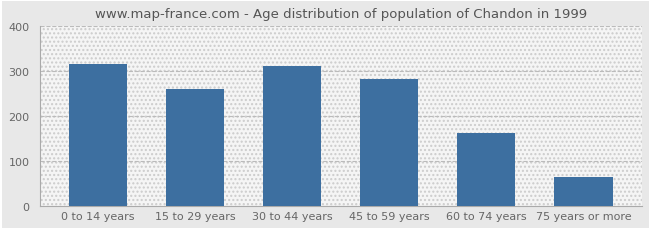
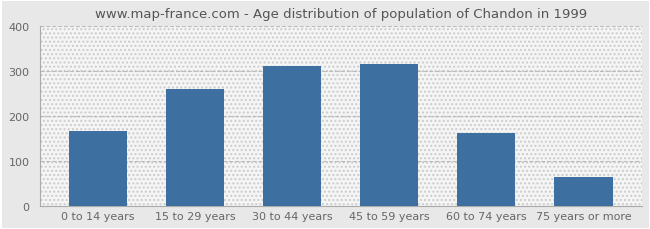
0 to 14 years: 315 -> 165
45 to 59 years: 282 -> 315
